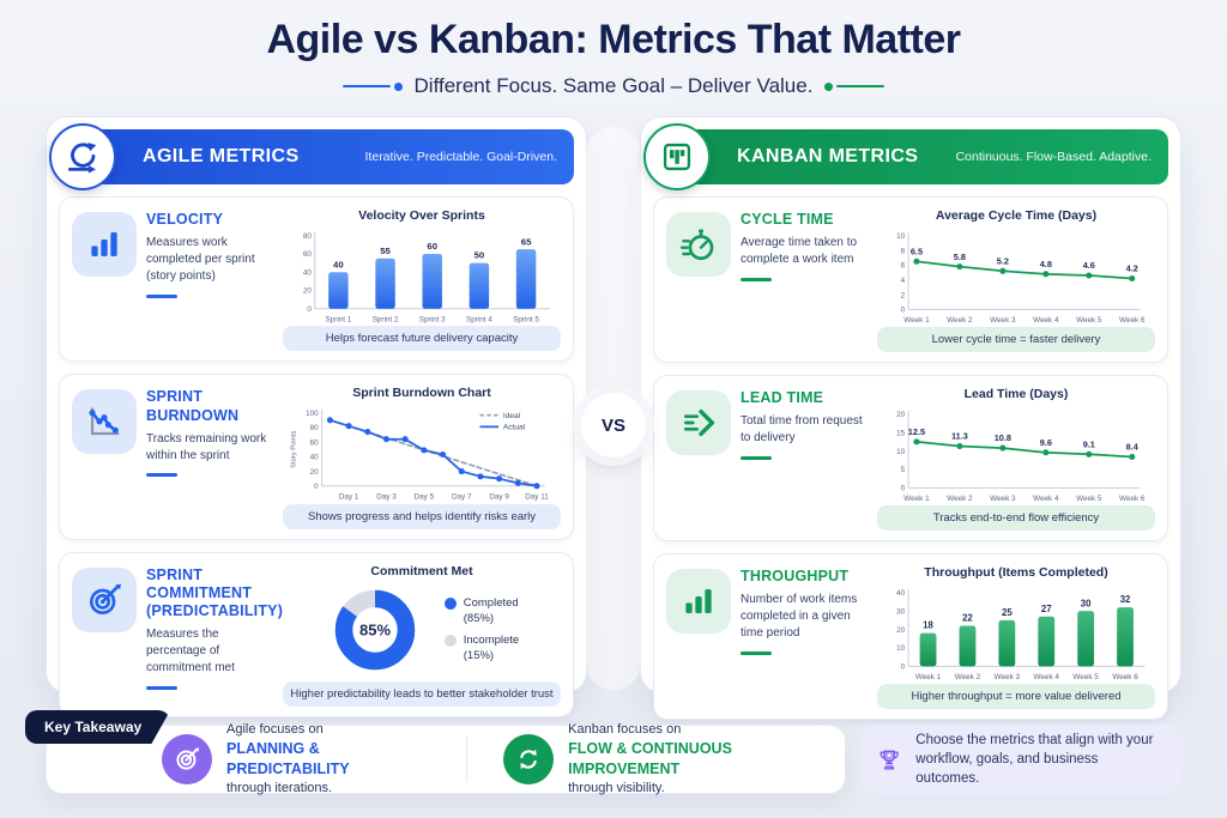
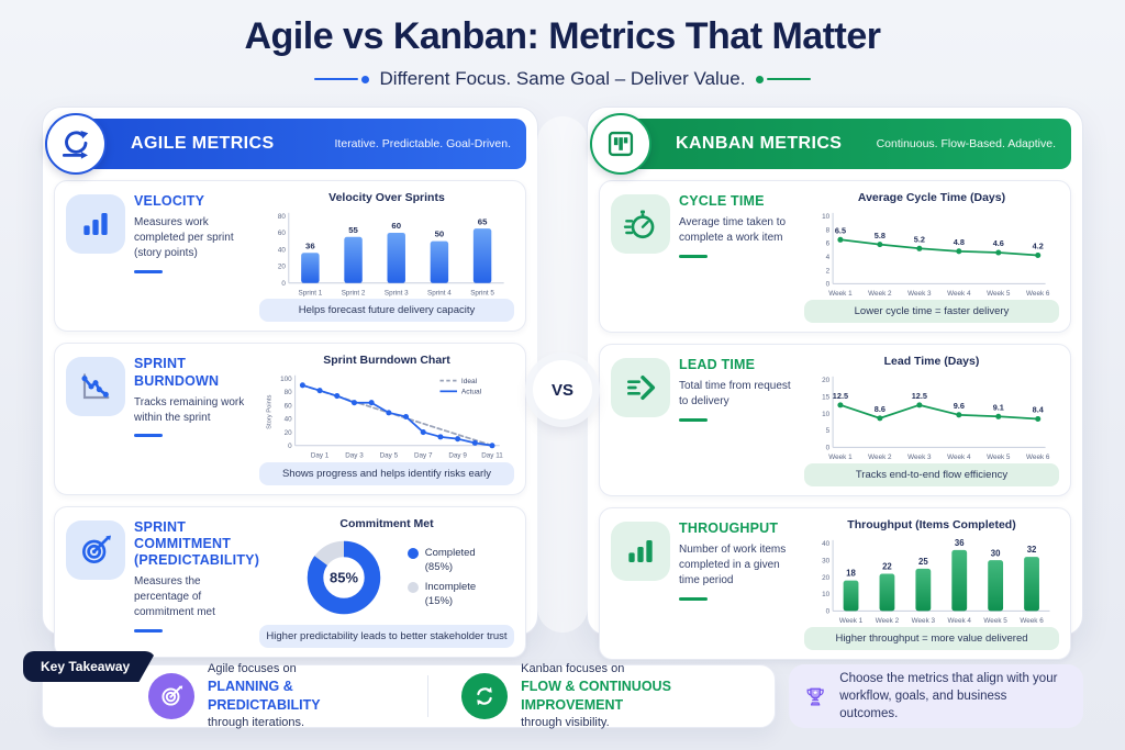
Velocity Over Sprints/Sprint 1: 40 -> 36
Lead Time (Days)/Week 2: 11.3 -> 8.6
Lead Time (Days)/Week 3: 10.8 -> 12.5
Throughput (Items Completed)/Week 4: 27 -> 36
